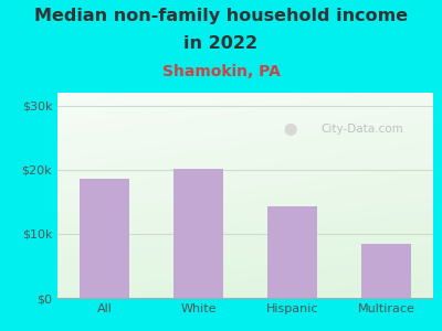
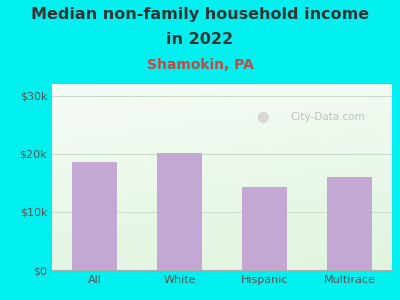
Multirace: $8.5k -> $16.0k
